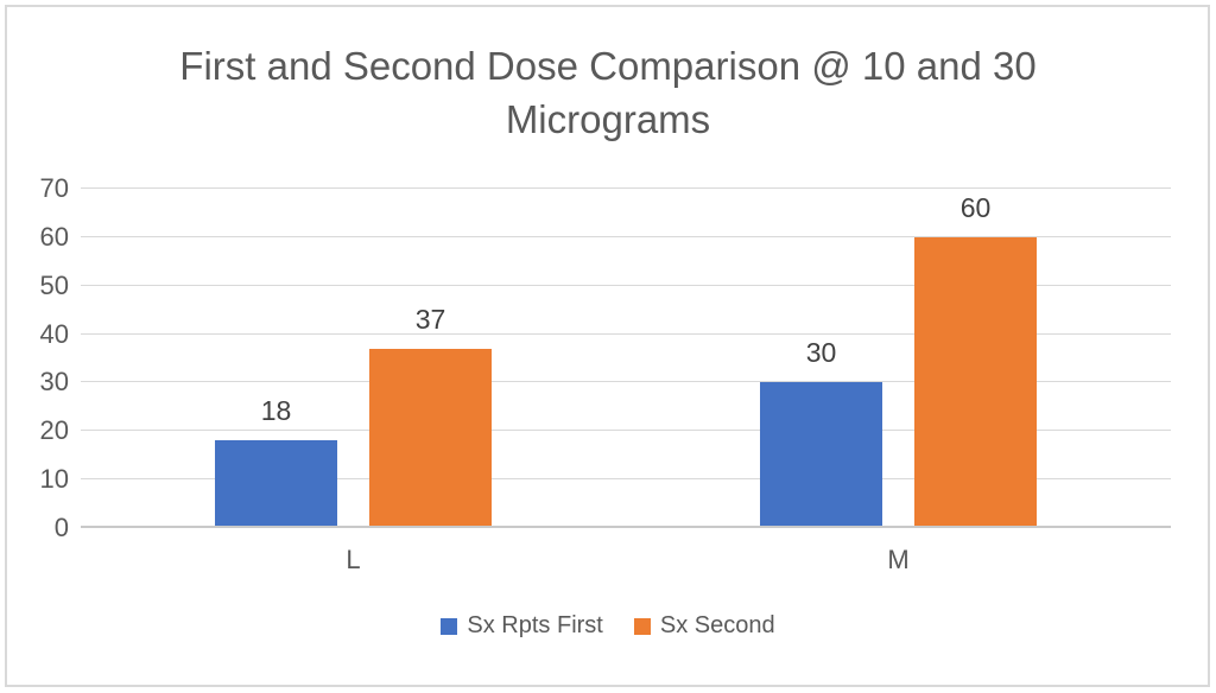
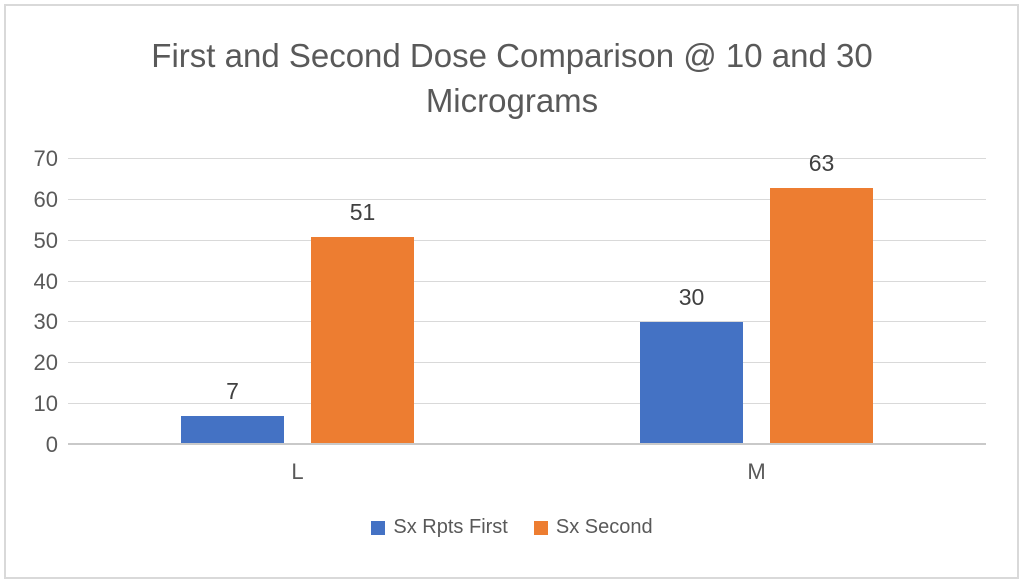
Sx Rpts First/L: 18 -> 7
Sx Second/L: 37 -> 51
Sx Second/M: 60 -> 63
